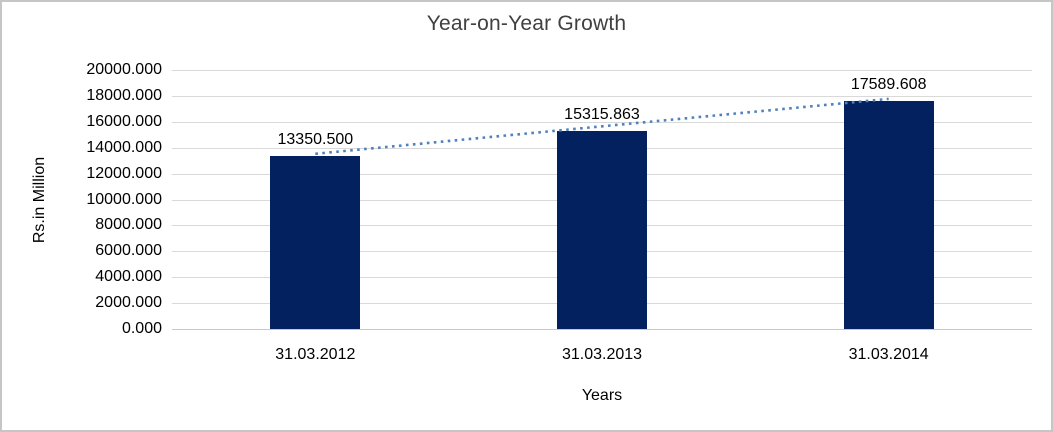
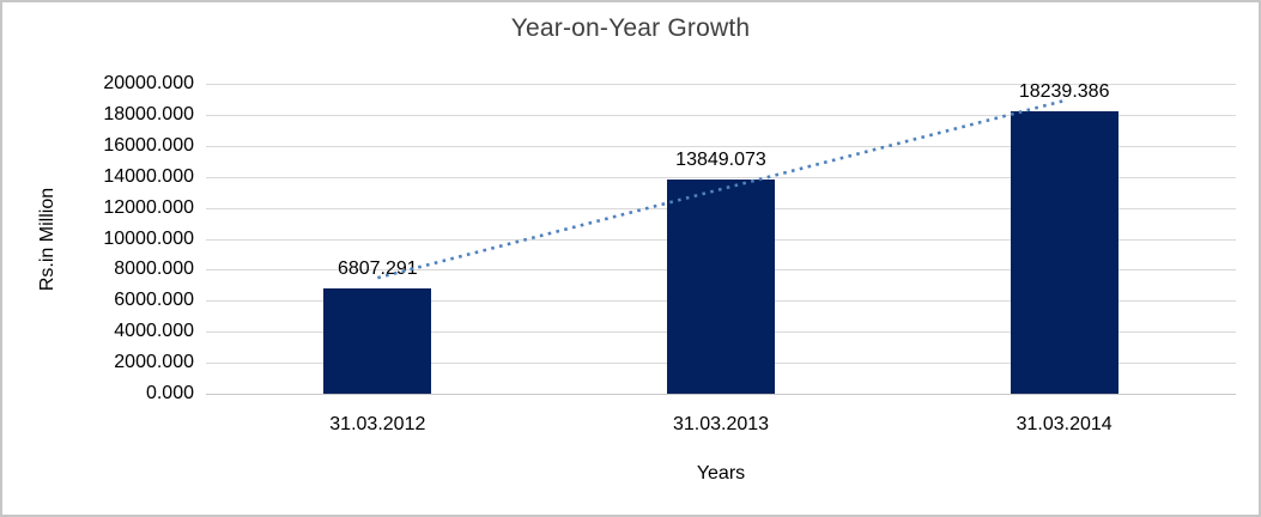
31.03.2012: 13350.500 -> 6807.291
31.03.2013: 15315.863 -> 13849.073
31.03.2014: 17589.608 -> 18239.386
